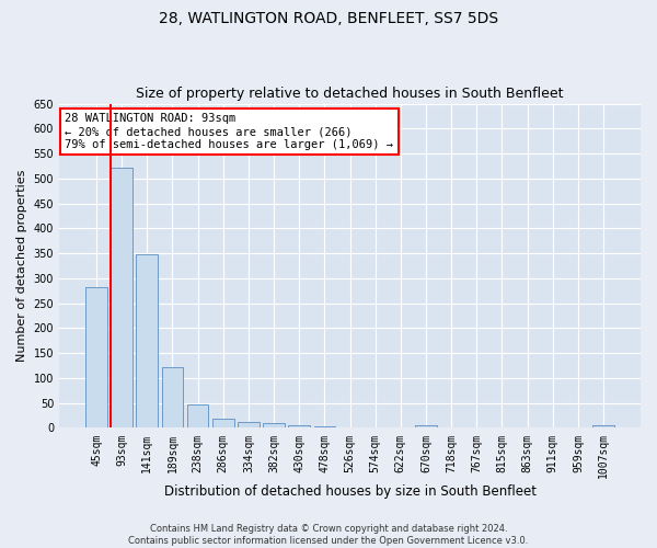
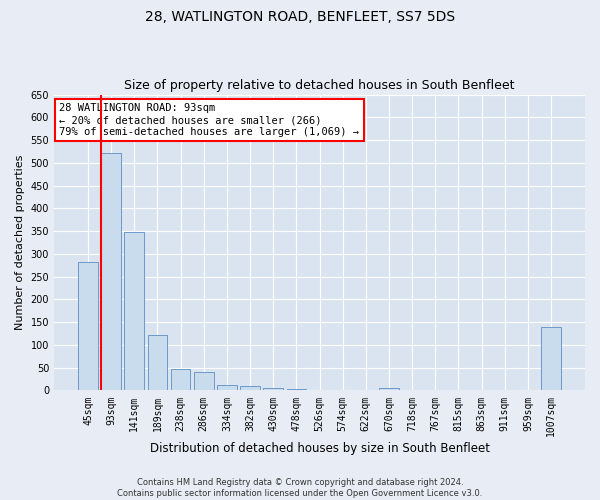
286sqm: 18 -> 40
1007sqm: 5 -> 140
